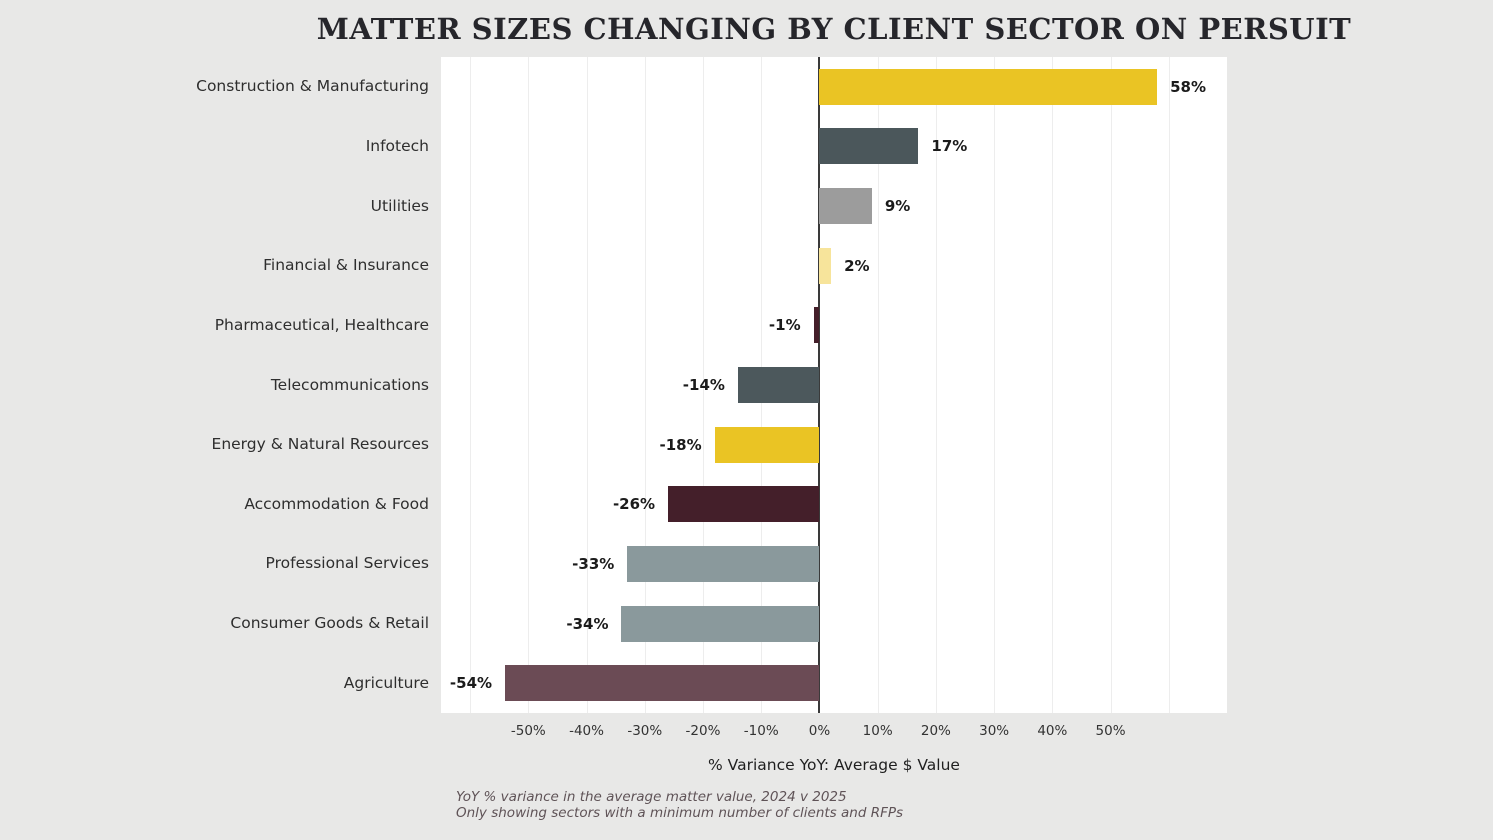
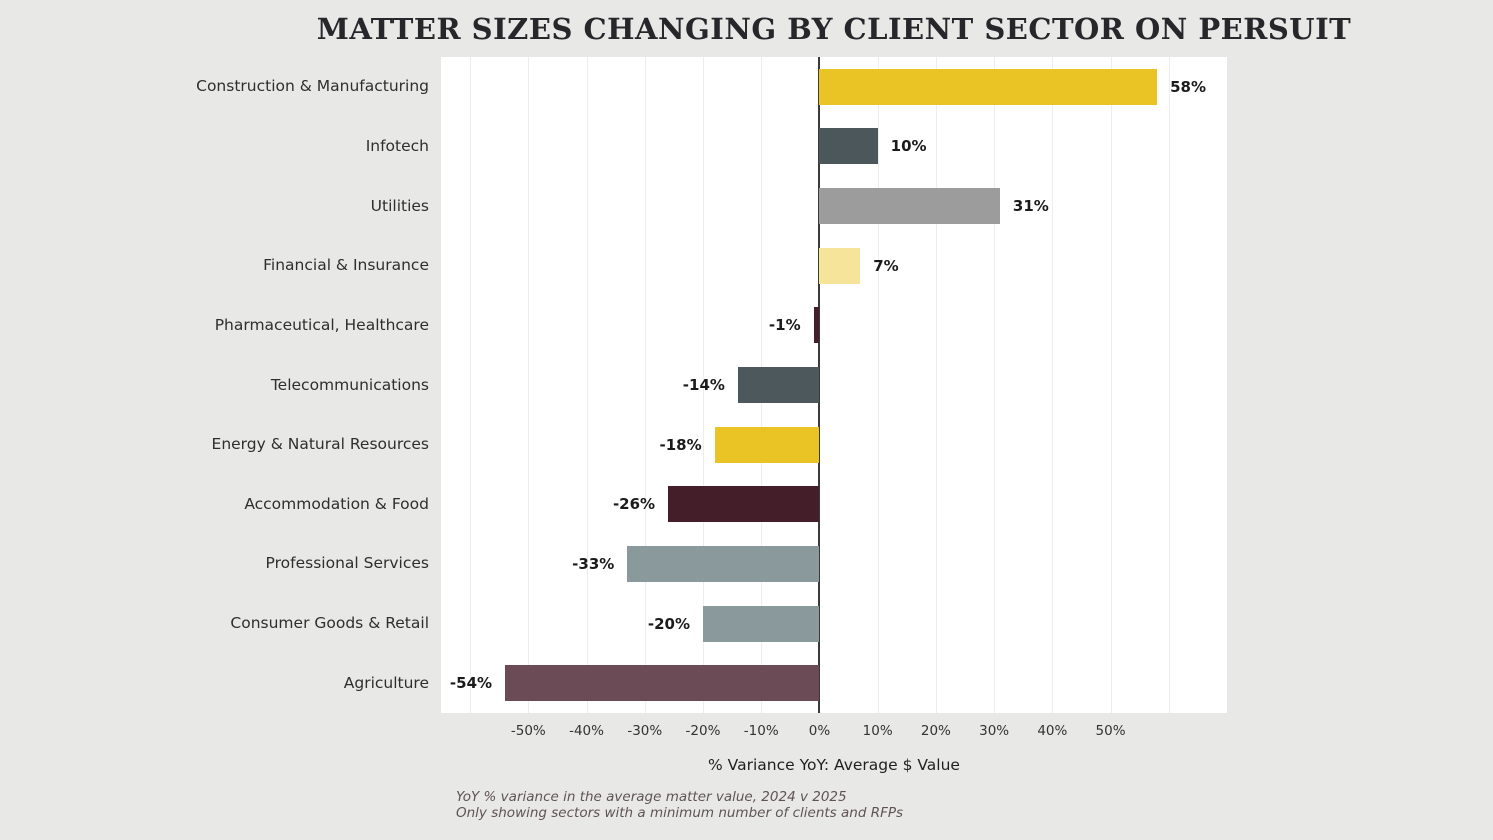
Infotech: 17% -> 10%
Utilities: 9% -> 31%
Financial & Insurance: 2% -> 7%
Consumer Goods & Retail: -34% -> -20%
